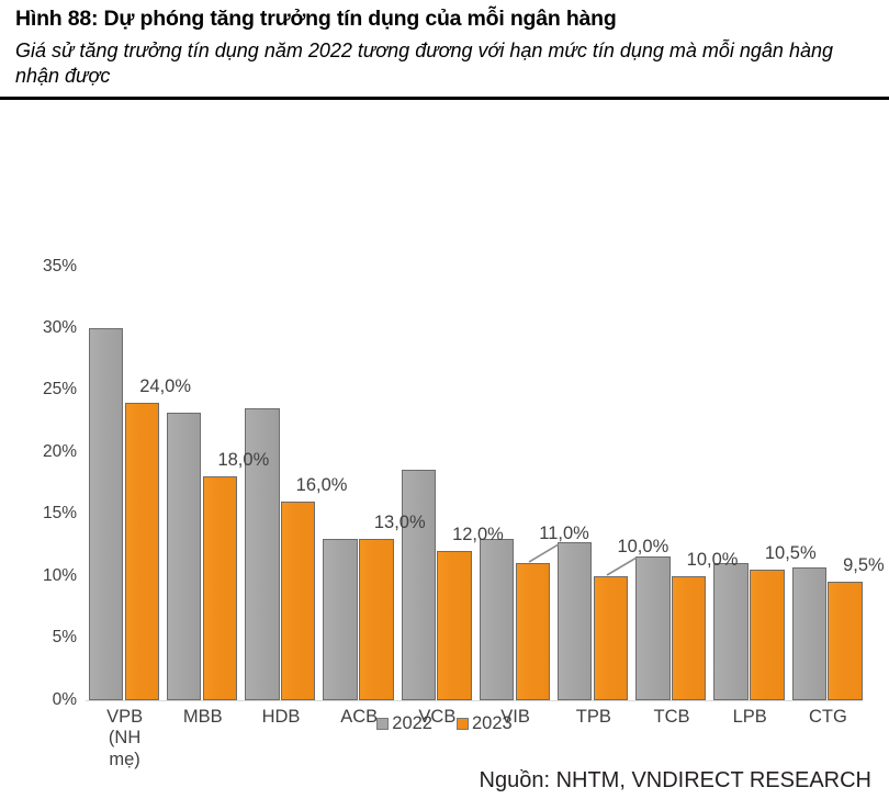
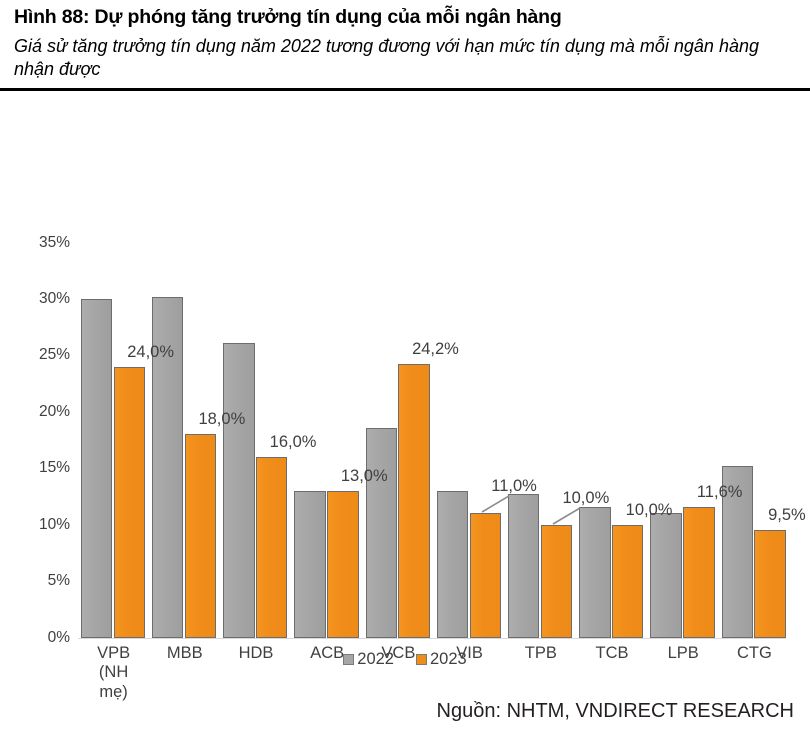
2022/MBB: 23.2% -> 30.2%
2022/HDB: 23.5% -> 26.1%
2023/VCB: 12,0% -> 24,2%
2023/LPB: 10,5% -> 11,6%
2022/CTG: 10.7% -> 15.2%
